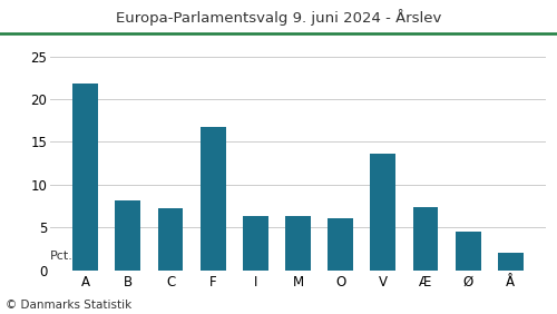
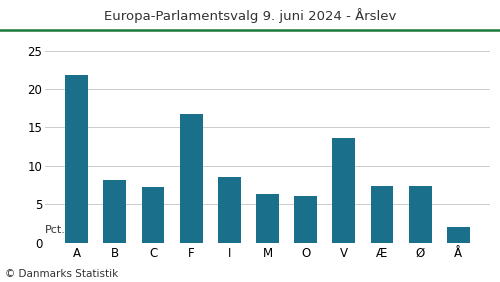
I: 6.3 -> 8.6
Ø: 4.5 -> 7.4
